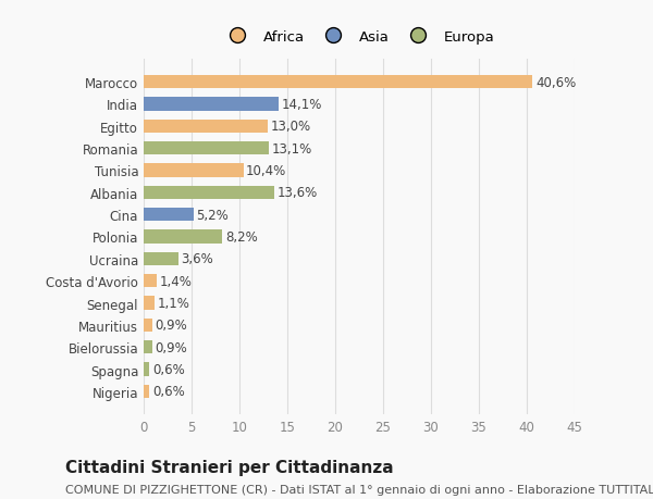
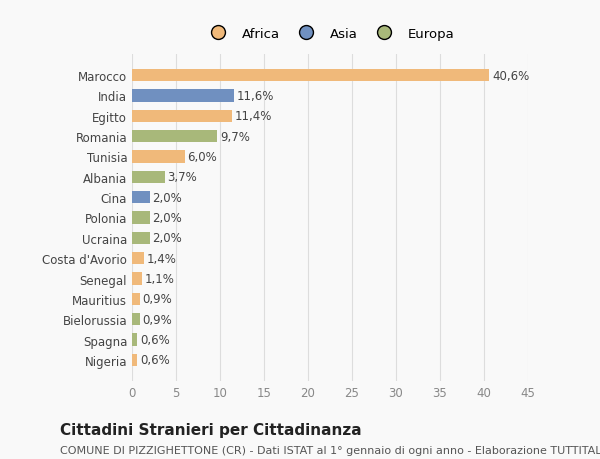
India: 14,1% -> 11,6%
Egitto: 13,0% -> 11,4%
Romania: 13,1% -> 9,7%
Tunisia: 10,4% -> 6,0%
Albania: 13,6% -> 3,7%
Cina: 5,2% -> 2,0%
Polonia: 8,2% -> 2,0%
Ucraina: 3,6% -> 2,0%
